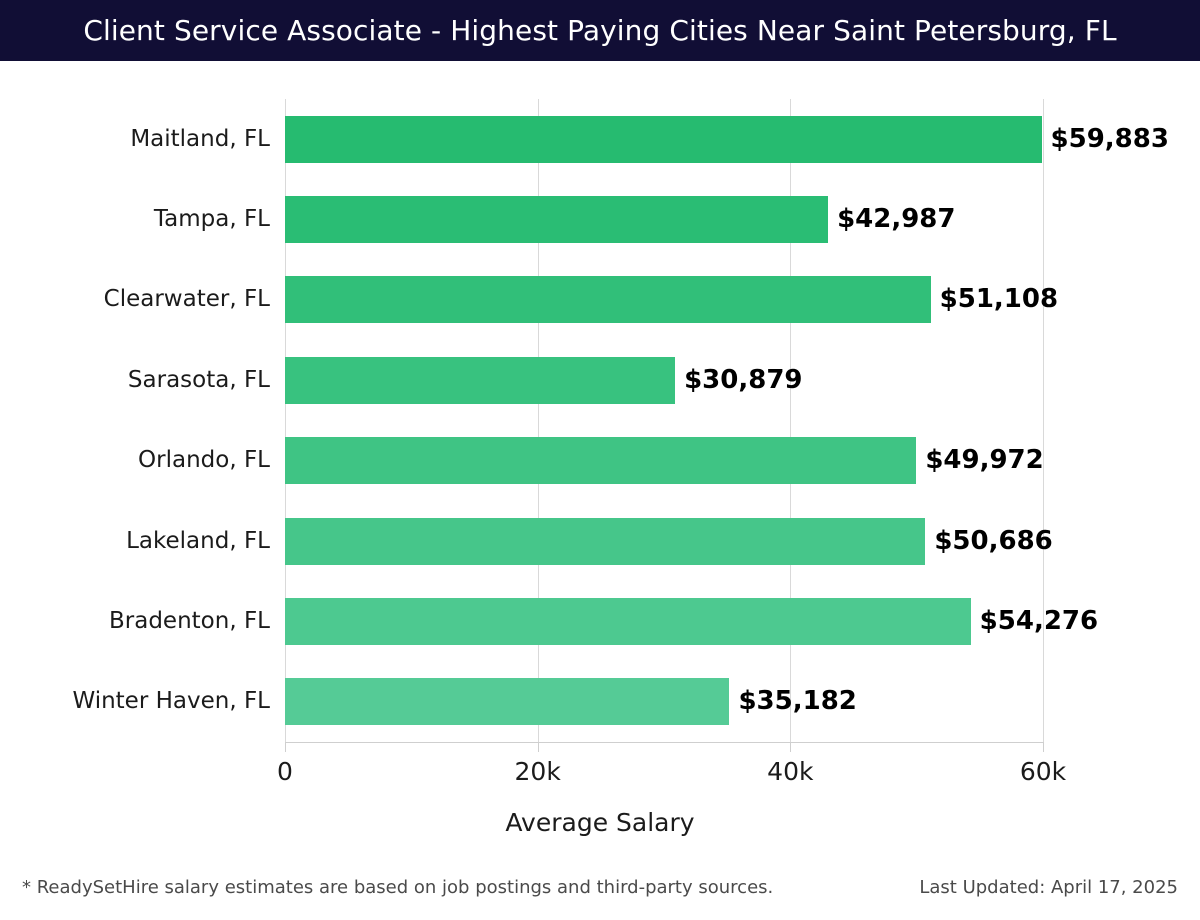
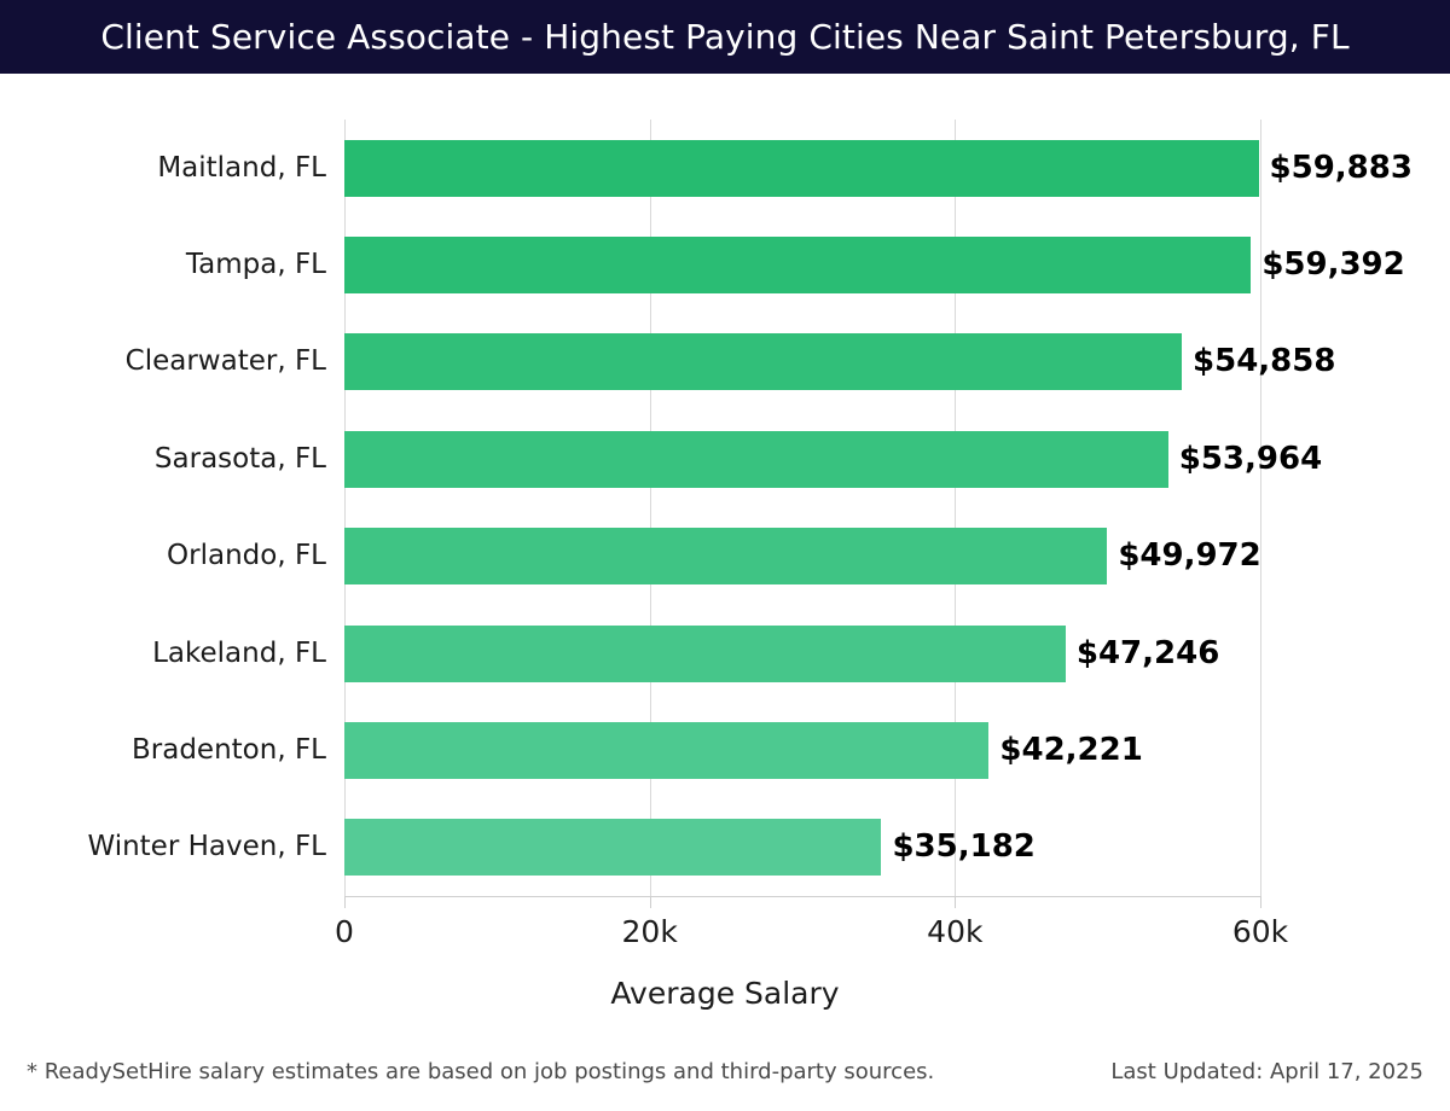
Tampa, FL: $42,987 -> $59,392
Clearwater, FL: $51,108 -> $54,858
Sarasota, FL: $30,879 -> $53,964
Lakeland, FL: $50,686 -> $47,246
Bradenton, FL: $54,276 -> $42,221
